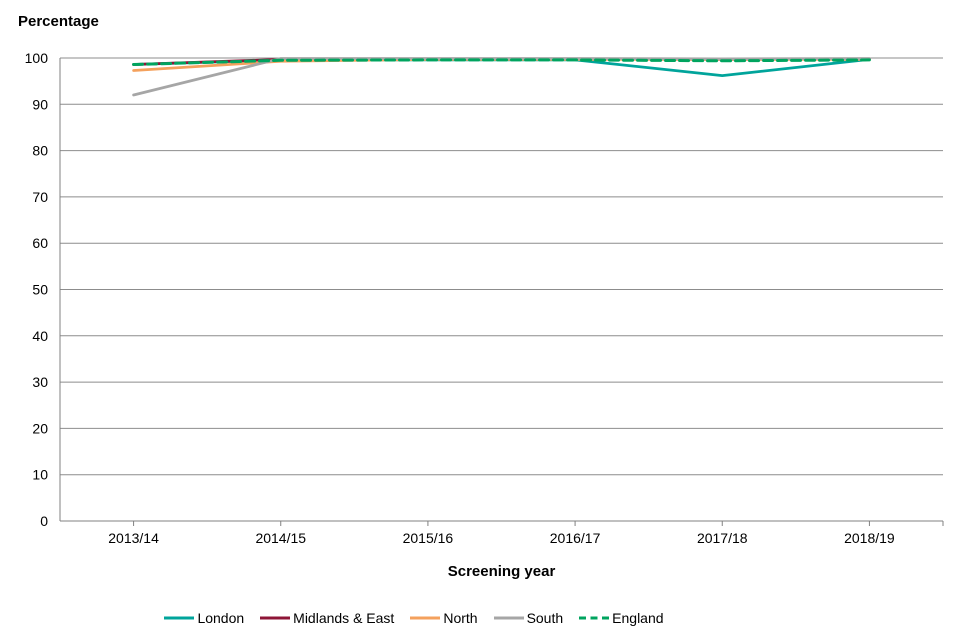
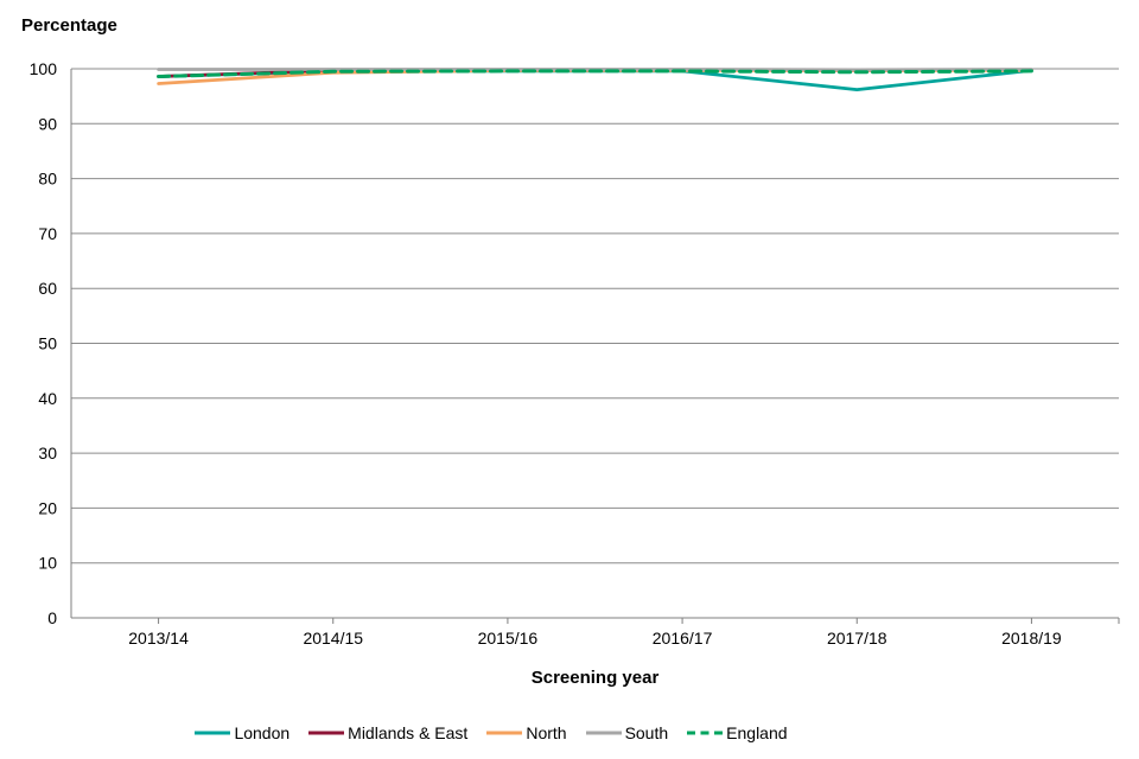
South/2013/14: 92 -> 100
